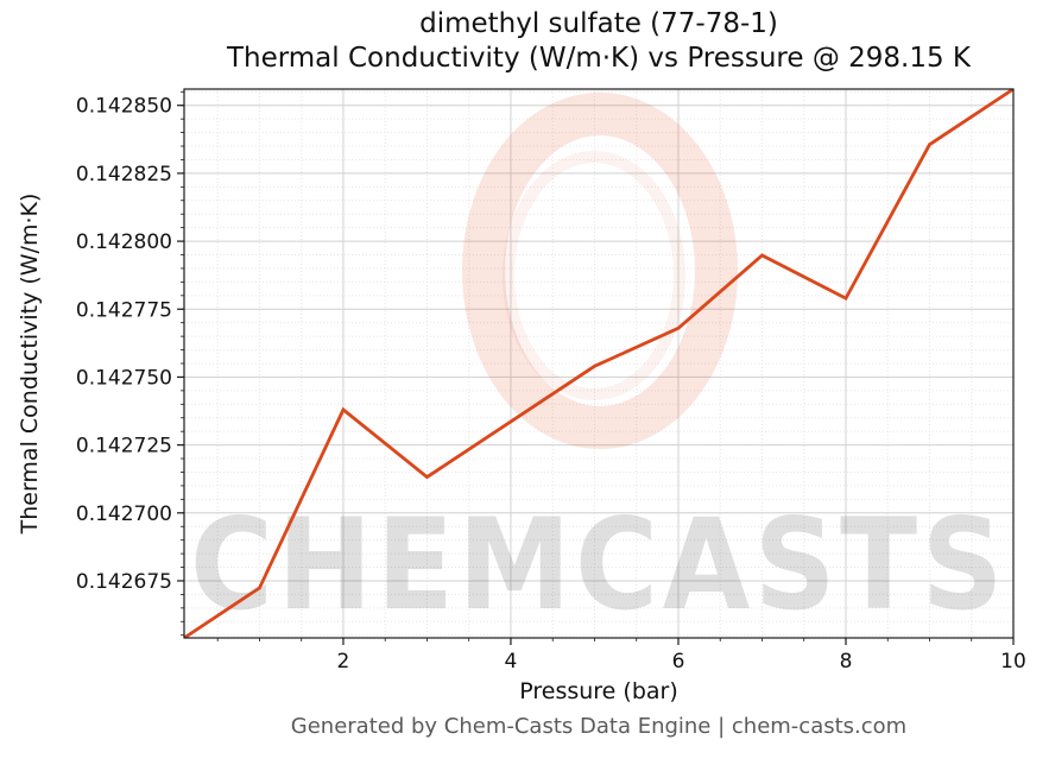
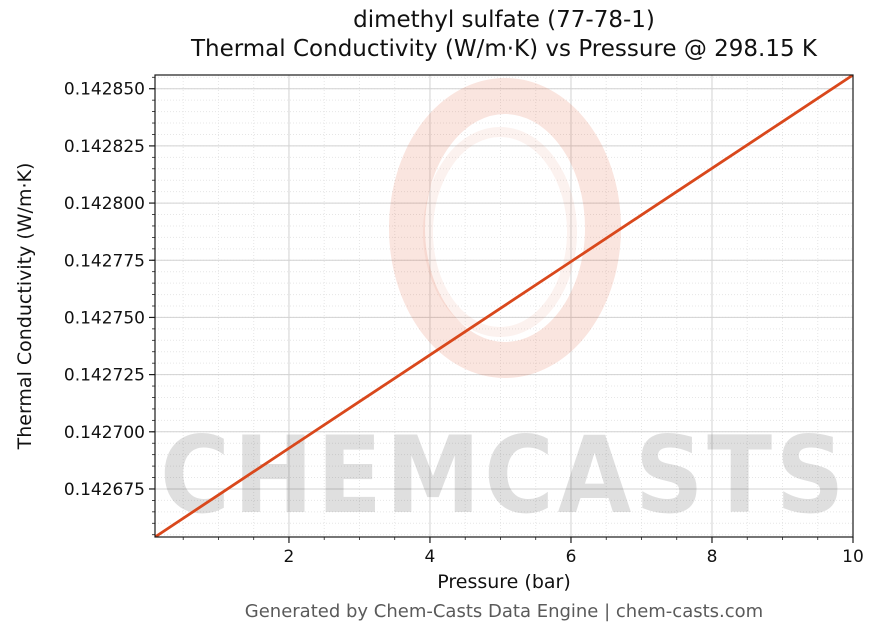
2: 0.142738 -> 0.142693
6: 0.142768 -> 0.142774
8: 0.142779 -> 0.142815
